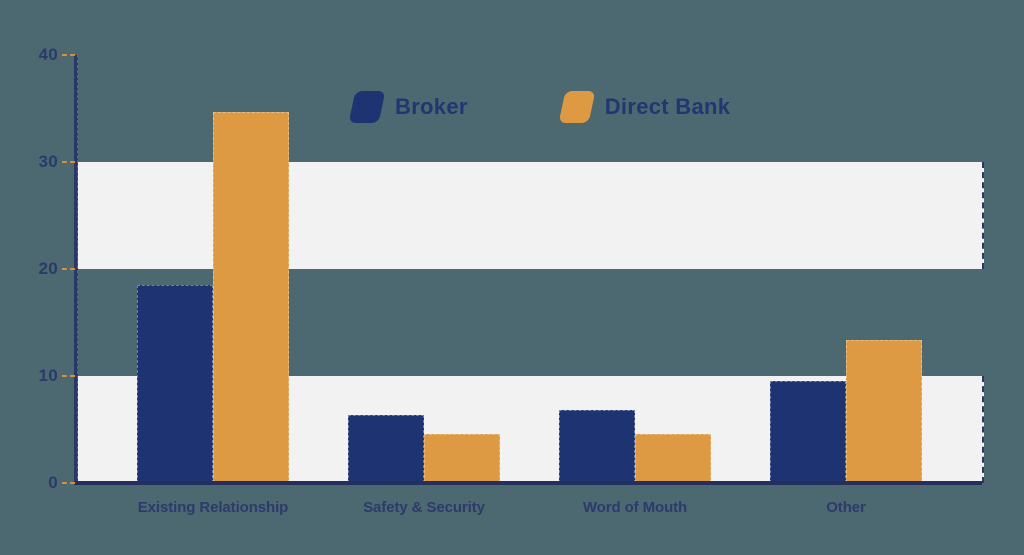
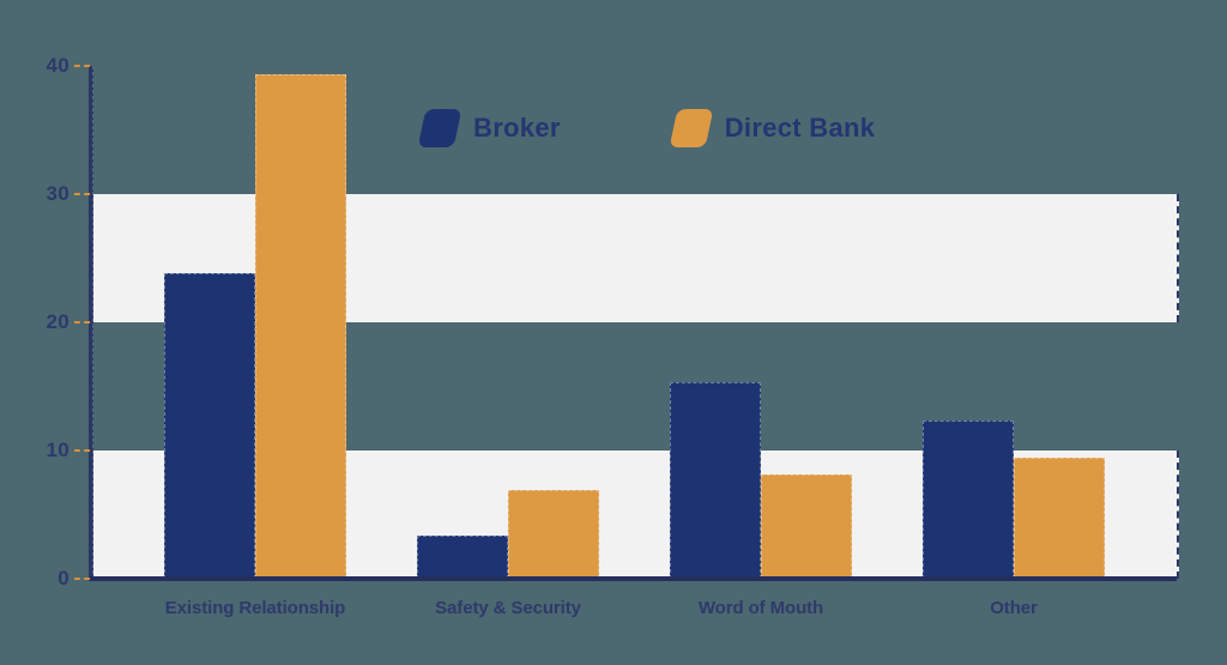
Broker/Existing Relationship: 18.5 -> 23.8
Direct Bank/Existing Relationship: 34.7 -> 39.3
Broker/Safety & Security: 6.4 -> 3.4
Direct Bank/Safety & Security: 4.6 -> 6.9
Broker/Word of Mouth: 6.8 -> 15.3
Direct Bank/Word of Mouth: 4.6 -> 8.1
Broker/Other: 9.5 -> 12.3
Direct Bank/Other: 13.4 -> 9.4
